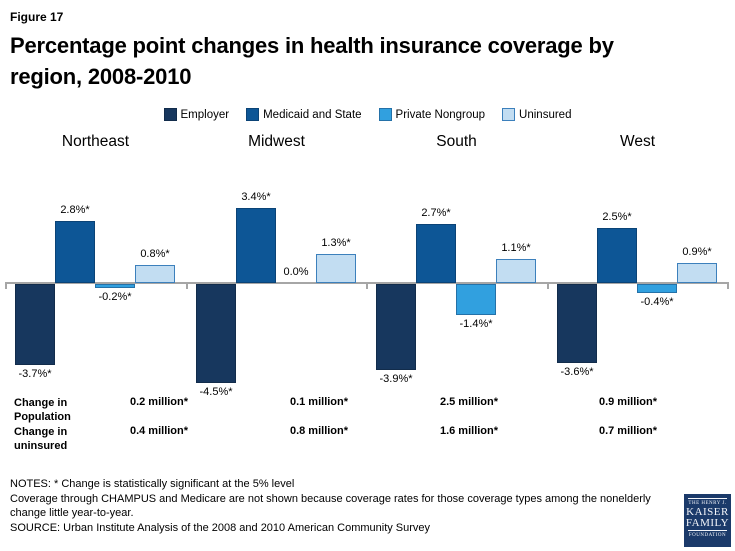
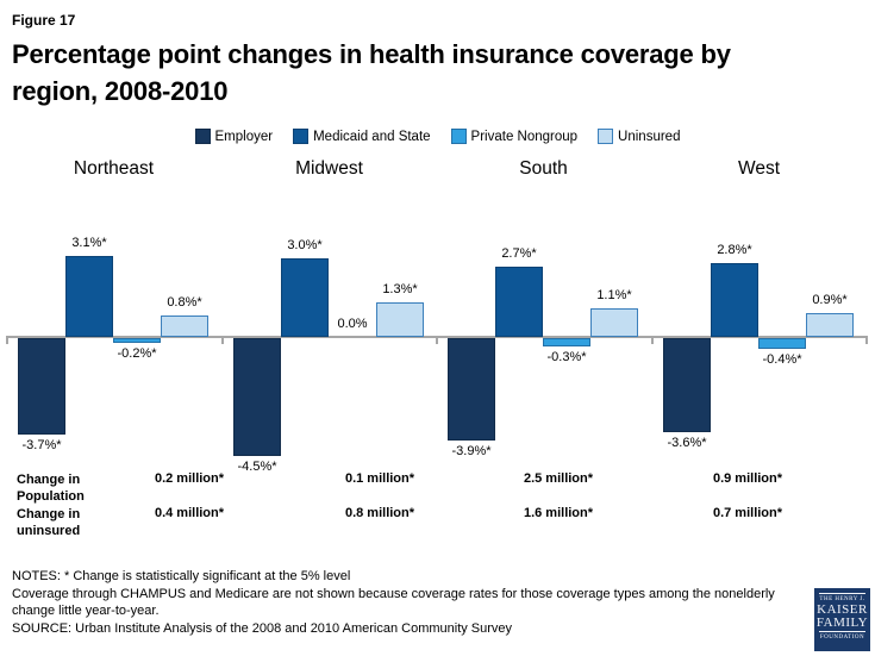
Medicaid and State/Northeast: 2.8 -> 3.1
Medicaid and State/Midwest: 3.4 -> 3.0
Private Nongroup/South: -1.4 -> -0.3
Medicaid and State/West: 2.5 -> 2.8
